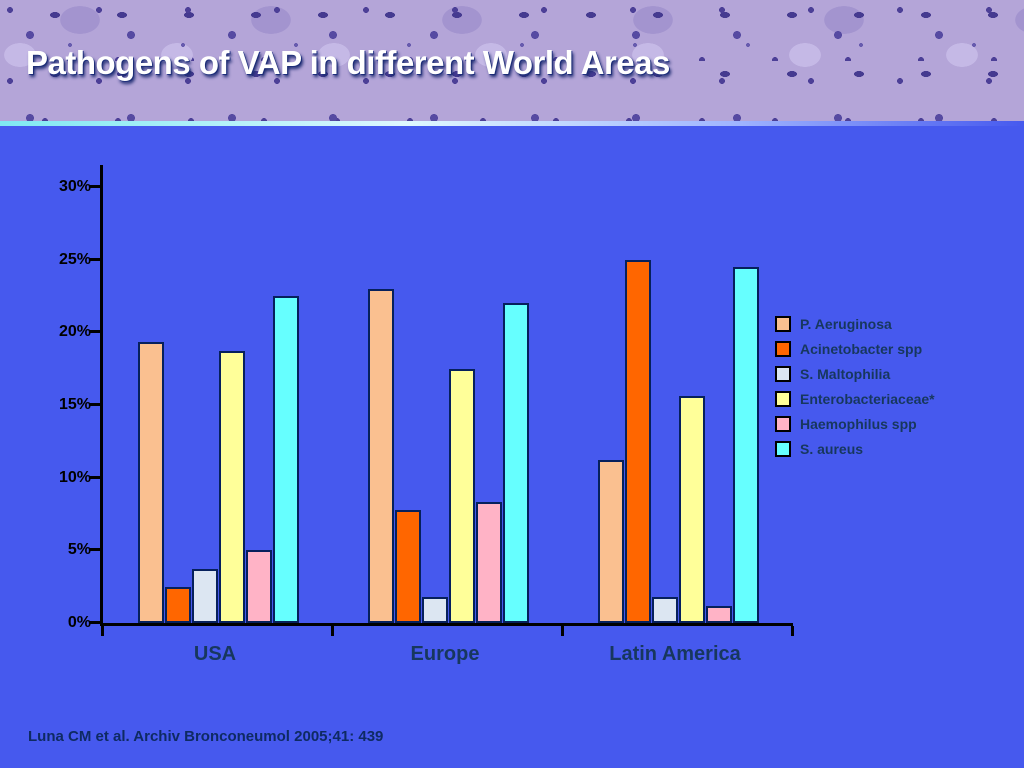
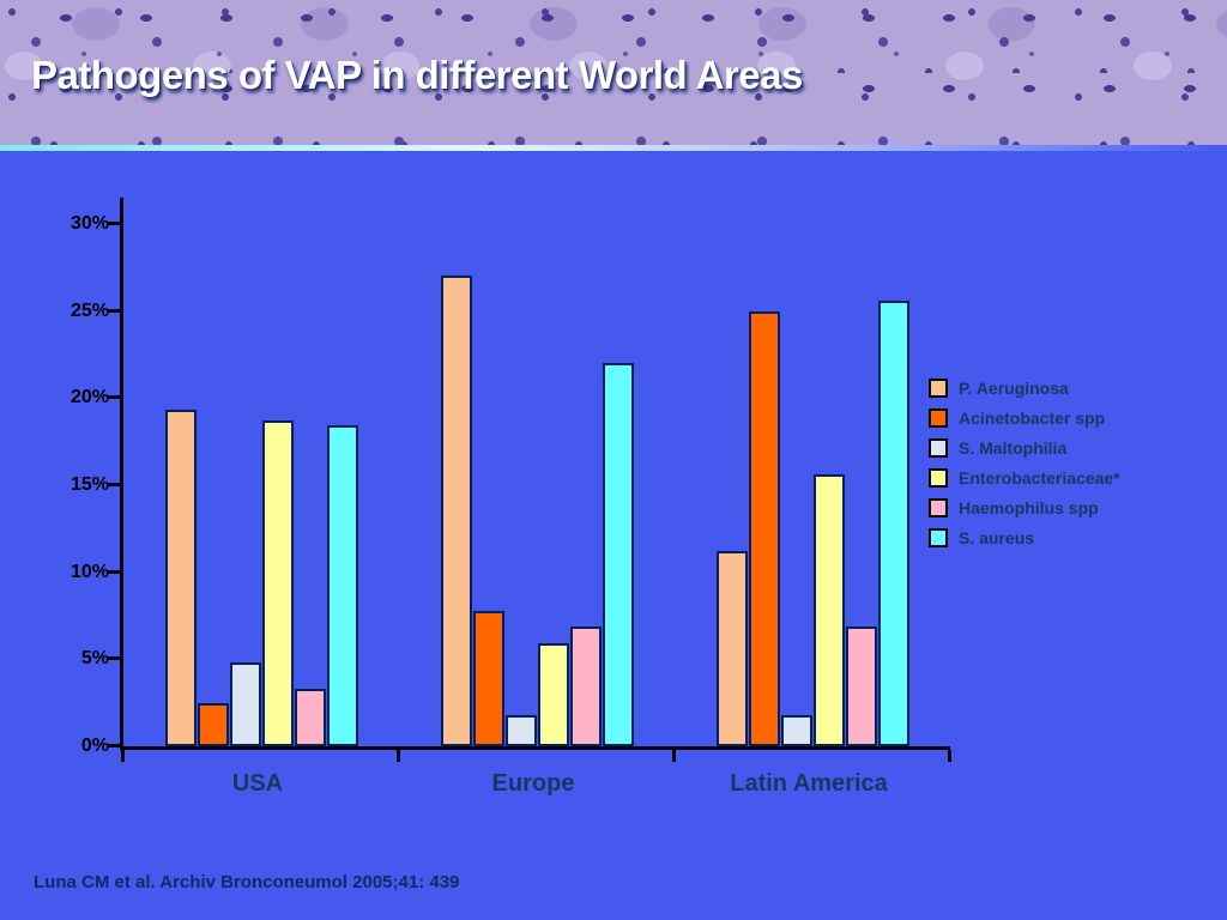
S. Maltophilia/USA: 3.7% -> 4.8%
Haemophilus spp/USA: 5.0% -> 3.3%
S. aureus/USA: 22.5% -> 18.4%
P. Aeruginosa/Europe: 23.0% -> 27.0%
Enterobacteriaceae*/Europe: 17.5% -> 5.9%
Haemophilus spp/Europe: 8.3% -> 6.9%
Haemophilus spp/Latin America: 1.2% -> 6.9%
S. aureus/Latin America: 24.5% -> 25.6%
